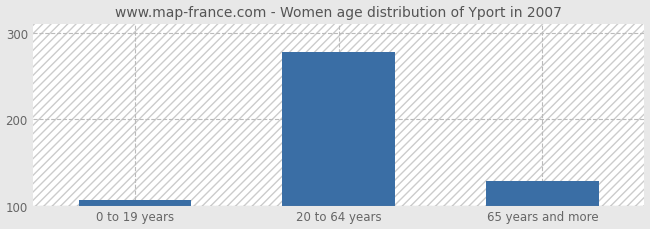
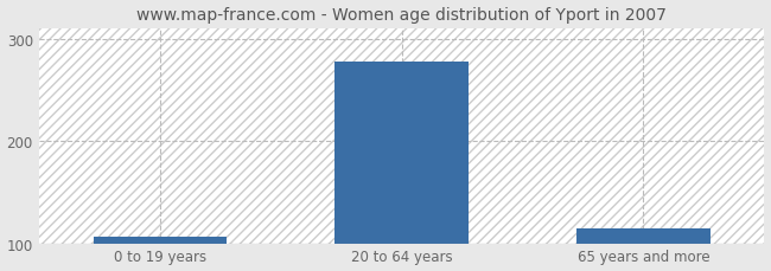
65 years and more: 128 -> 114
